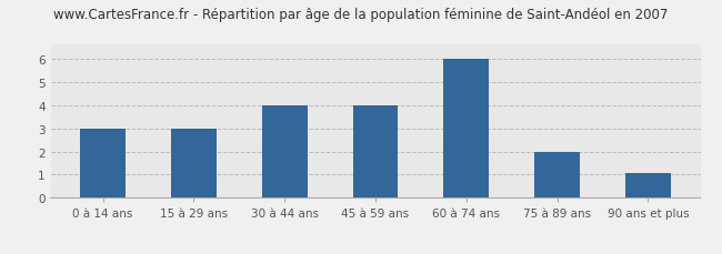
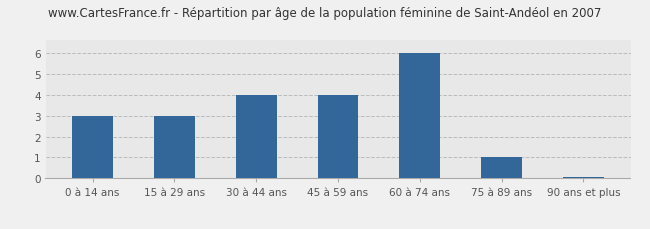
75 à 89 ans: 2.00 -> 1.00
90 ans et plus: 1.05 -> 0.07
